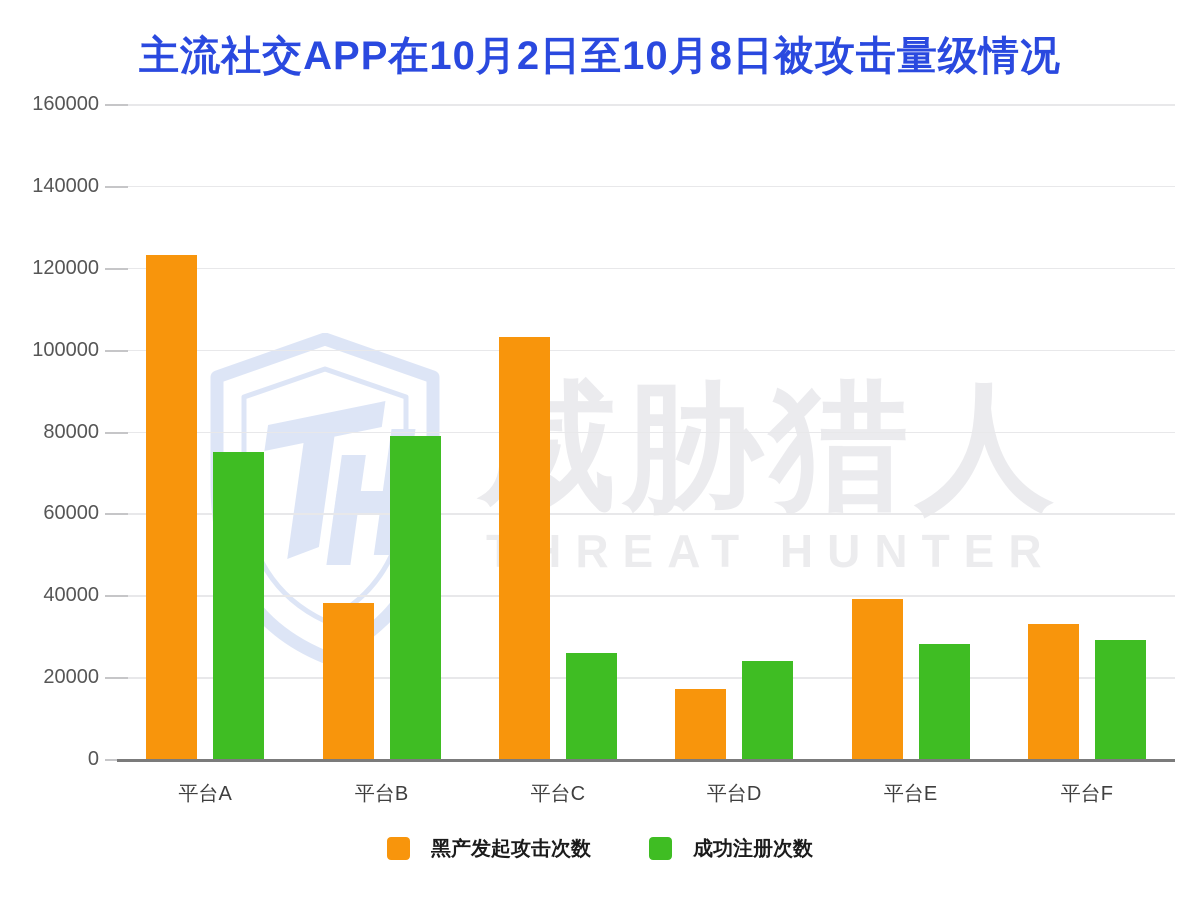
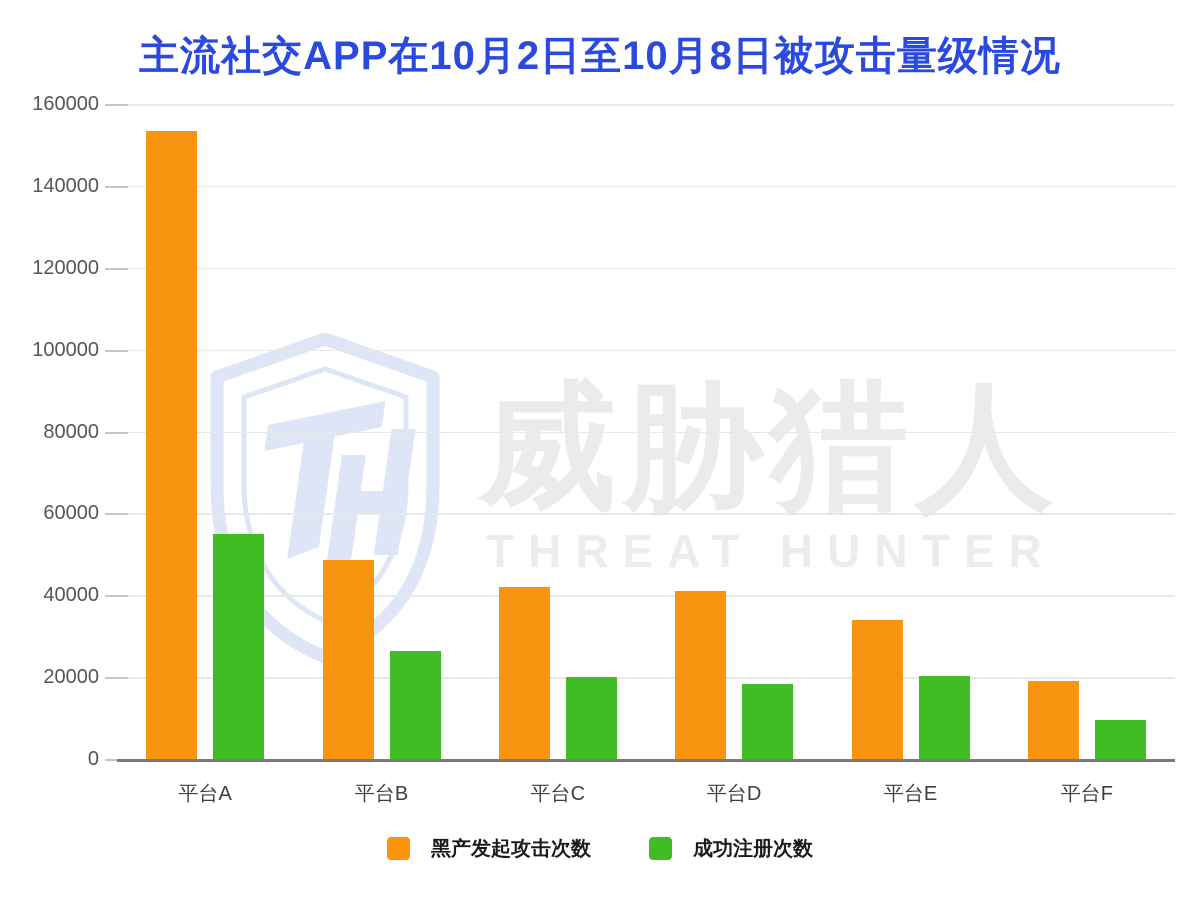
黑产发起攻击次数/平台A: 123000 -> 154000
成功注册次数/平台A: 75000 -> 55000
黑产发起攻击次数/平台B: 38000 -> 48000
成功注册次数/平台B: 79000 -> 26000
黑产发起攻击次数/平台C: 103000 -> 42000
成功注册次数/平台C: 26000 -> 20000
黑产发起攻击次数/平台D: 17000 -> 41000
成功注册次数/平台D: 24000 -> 18000
黑产发起攻击次数/平台E: 39000 -> 34000
成功注册次数/平台E: 28000 -> 20000
黑产发起攻击次数/平台F: 33000 -> 19000
成功注册次数/平台F: 29000 -> 10000
